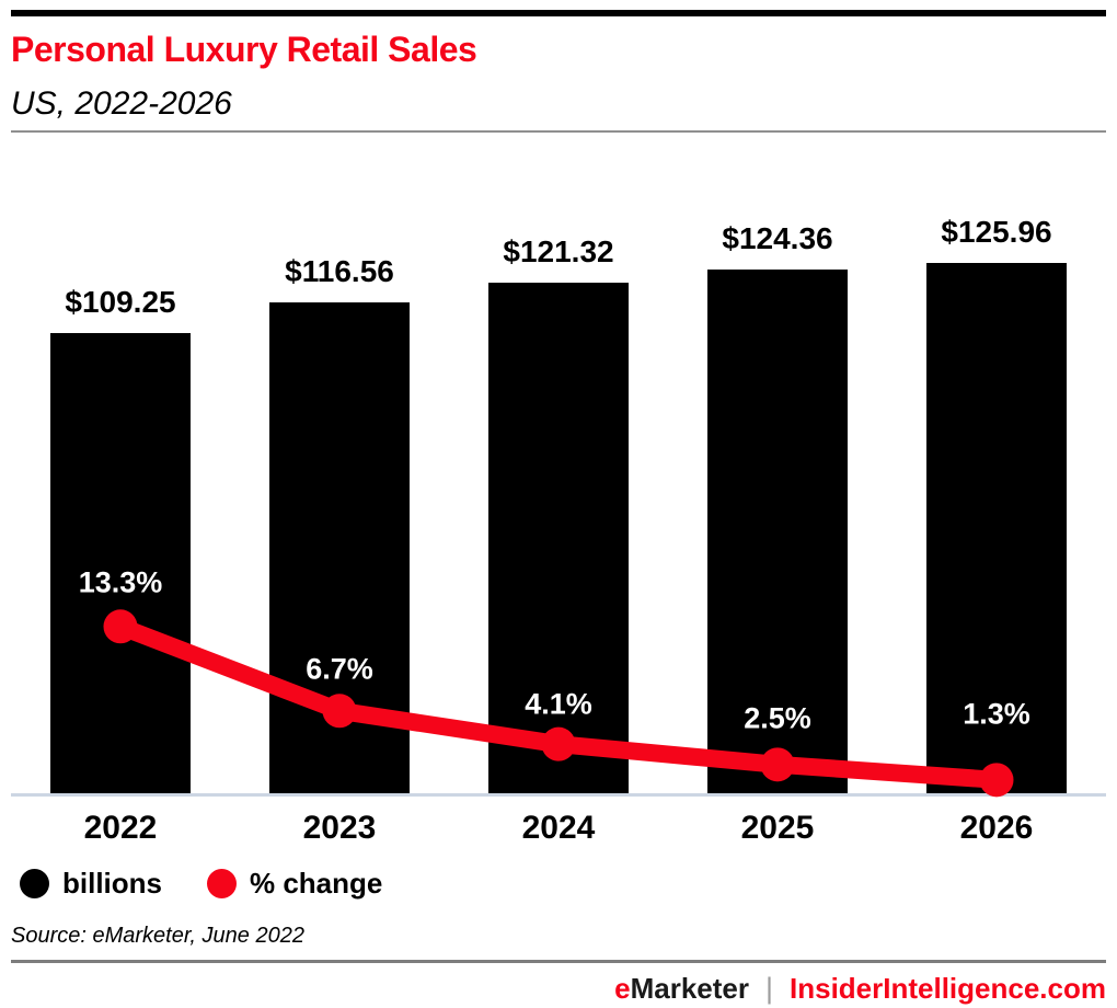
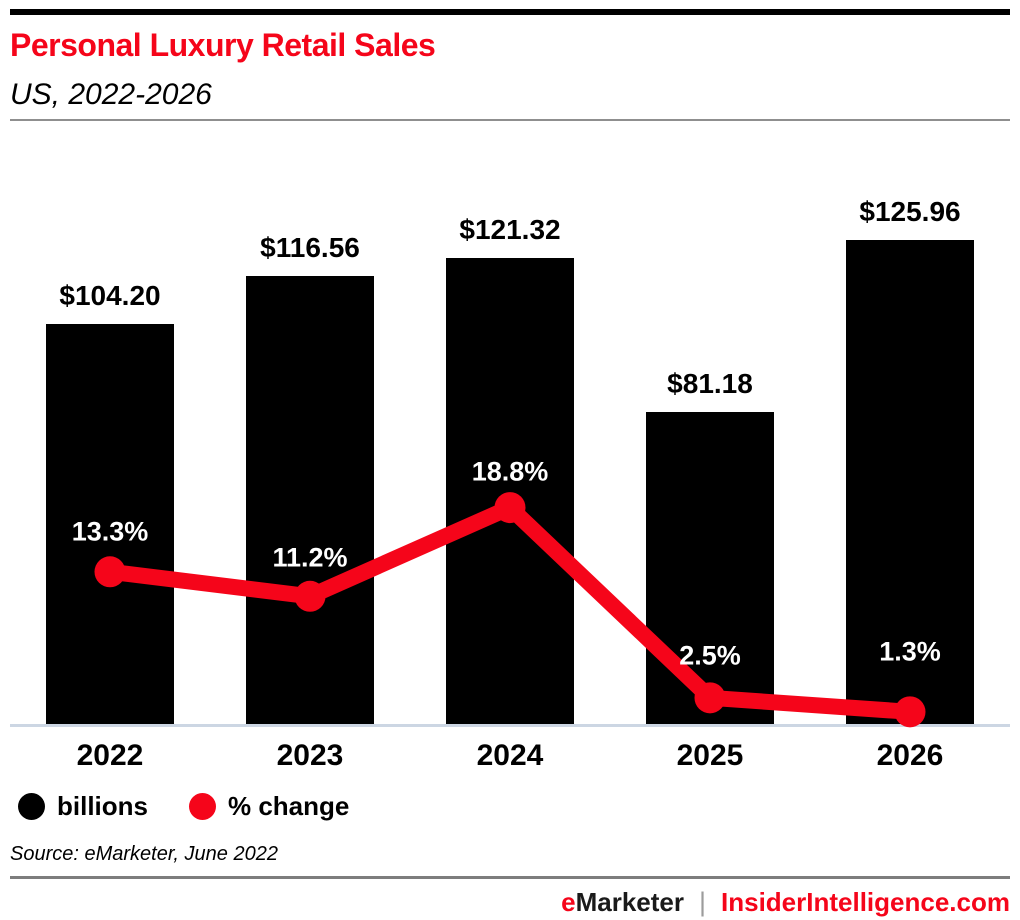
billions/2022: $109.25 -> $104.20
% change/2023: 6.7% -> 11.2%
% change/2024: 4.1% -> 18.8%
billions/2025: $124.36 -> $81.18
